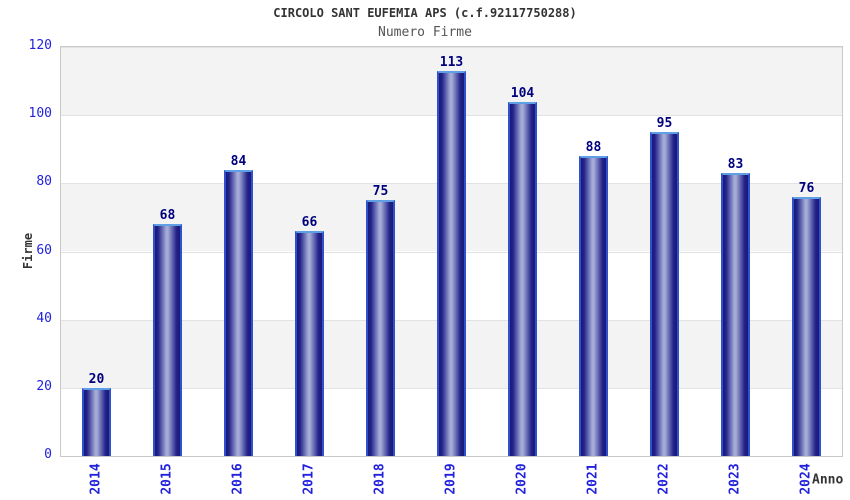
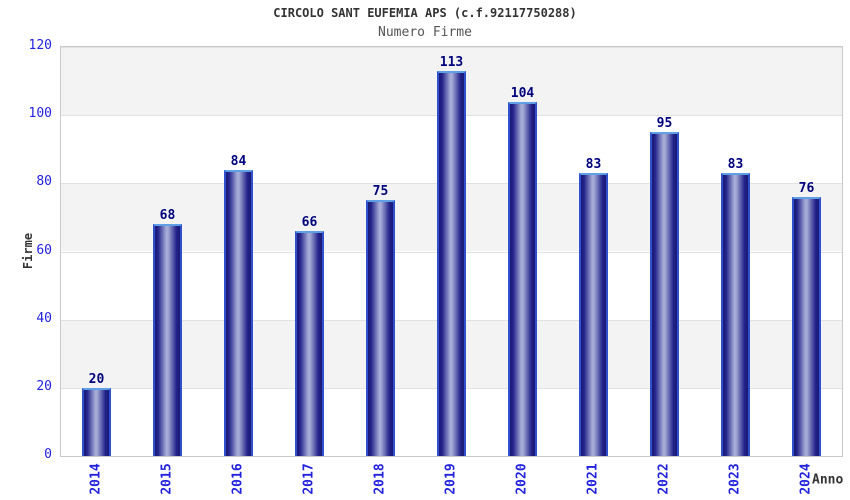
2021: 88 -> 83
